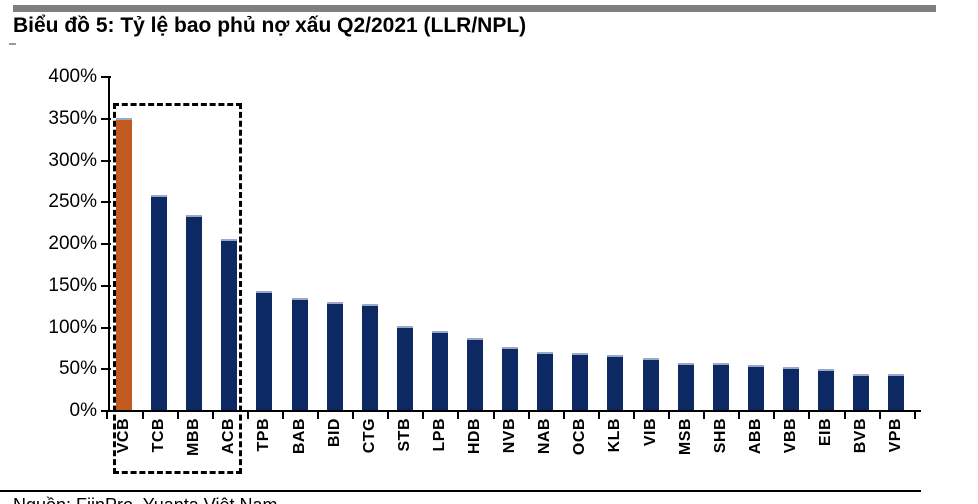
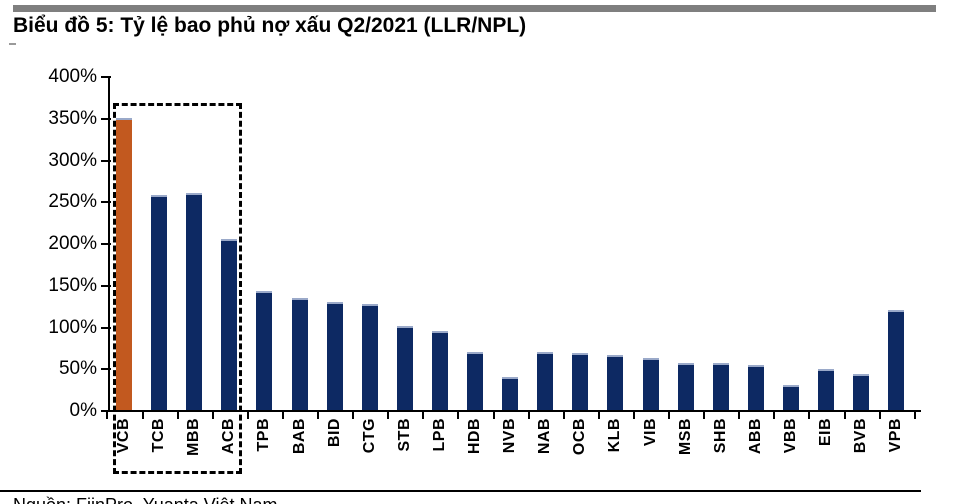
MBB: 230% -> 260%
HDB: 90% -> 70%
NVB: 80% -> 40%
VBB: 50% -> 30%
VPB: 40% -> 120%
